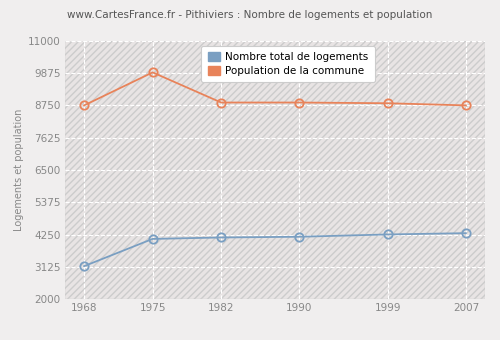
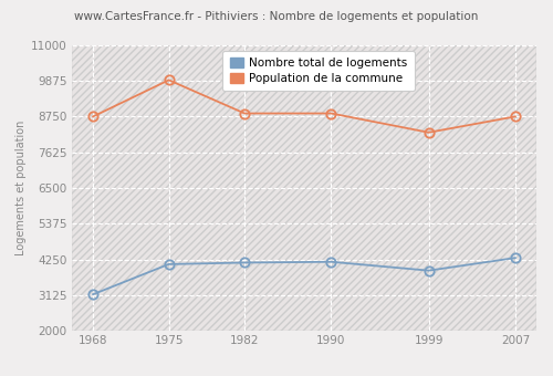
Nombre total de logements/1999: 4260 -> 3900
Population de la commune/1999: 8820 -> 8250
